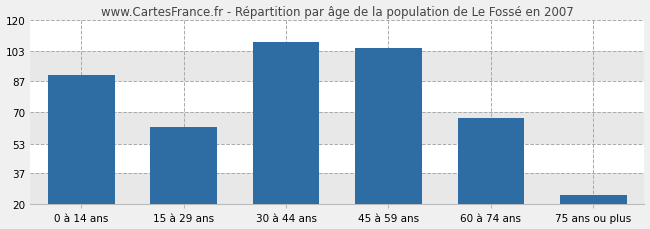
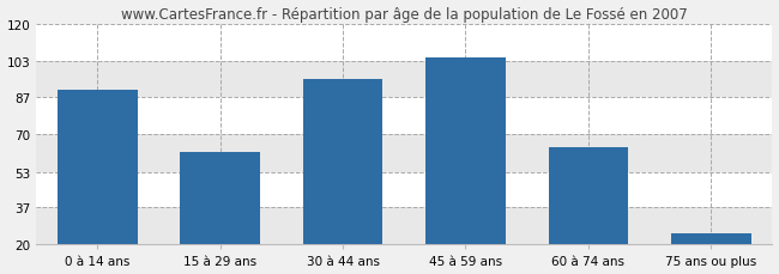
30 à 44 ans: 108 -> 95
60 à 74 ans: 67 -> 64
